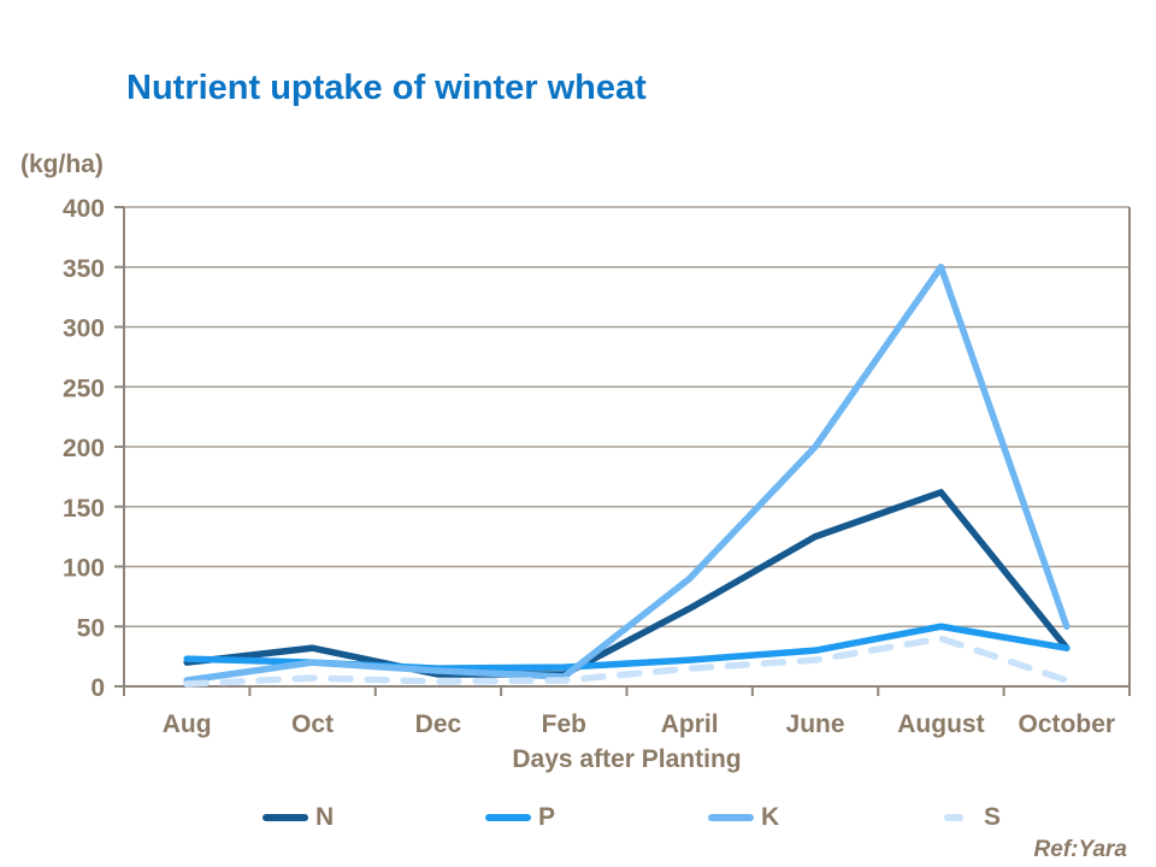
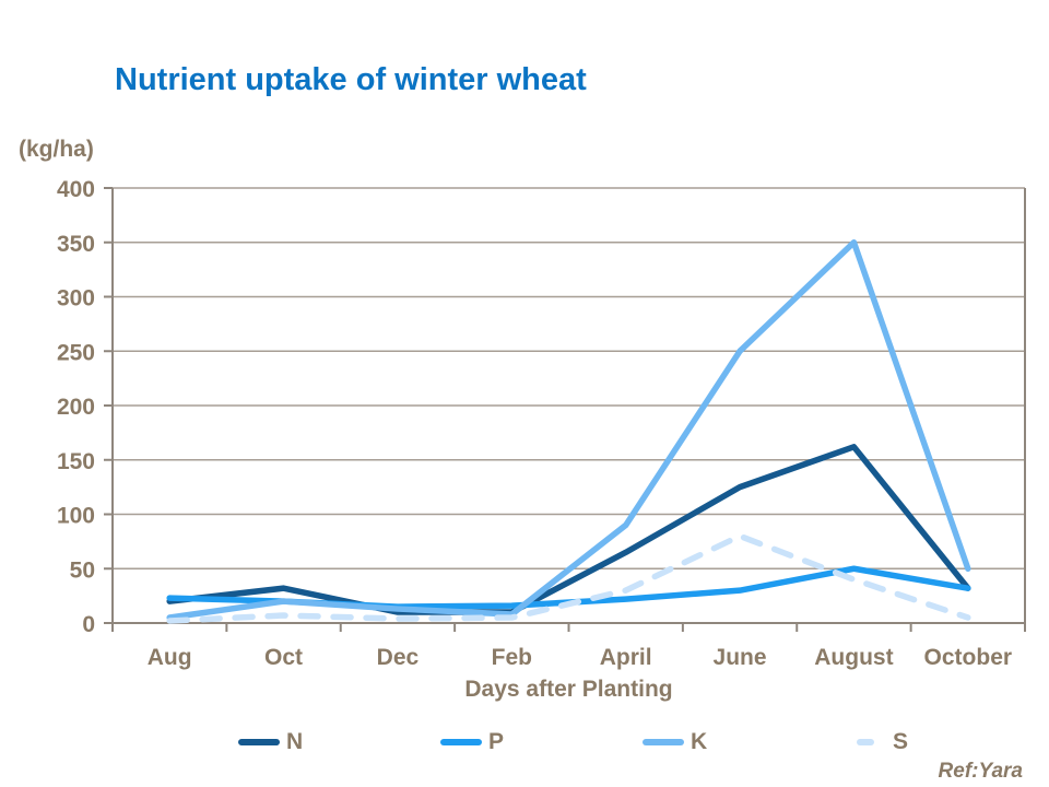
S/April: 20 -> 30
K/June: 200 -> 250
S/June: 20 -> 80
